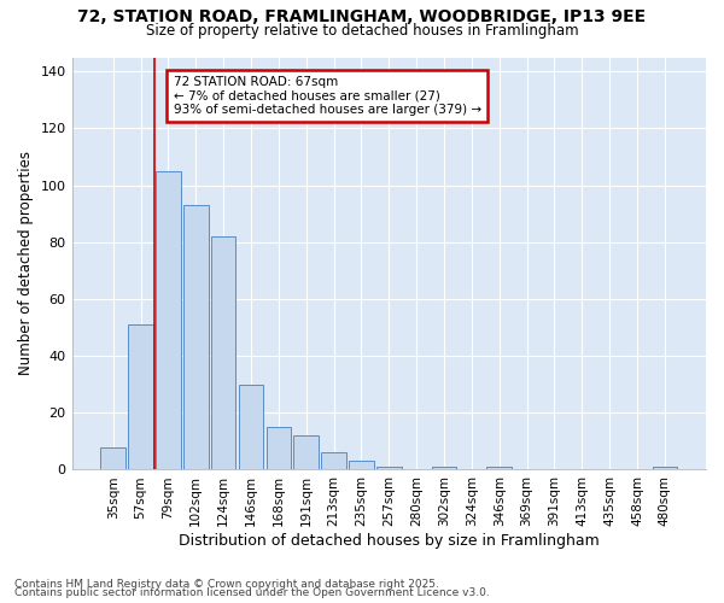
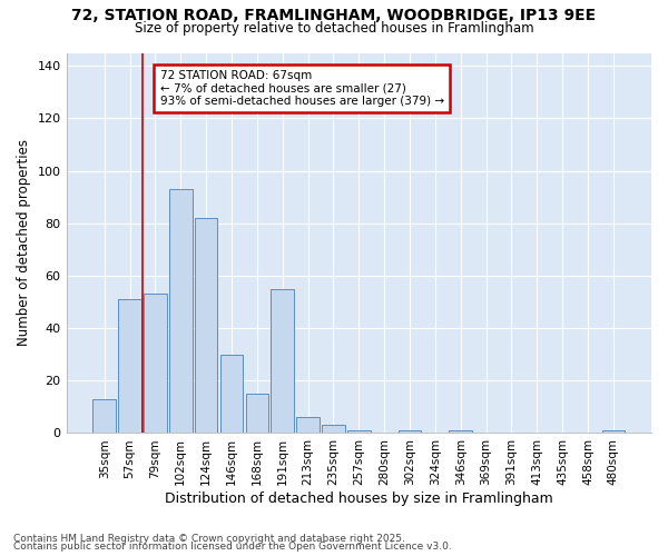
35sqm: 8 -> 13
79sqm: 105 -> 53
191sqm: 12 -> 55
